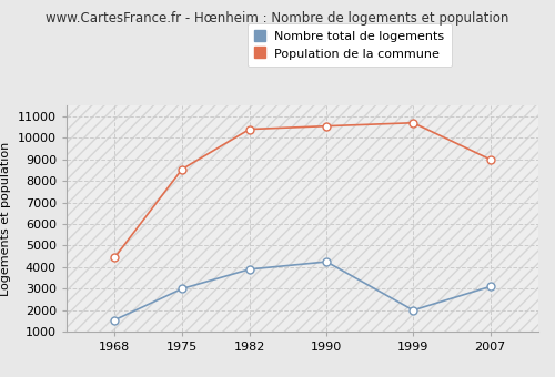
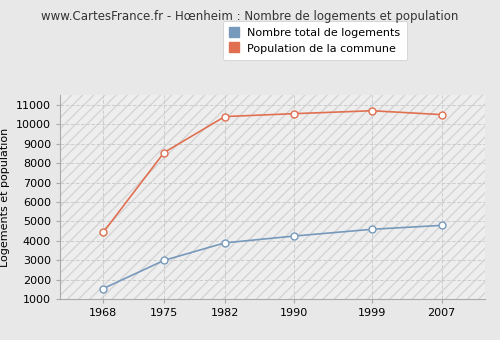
Nombre total de logements/1999: 2000 -> 4600
Nombre total de logements/2007: 3100 -> 4800
Population de la commune/2007: 9000 -> 10500
